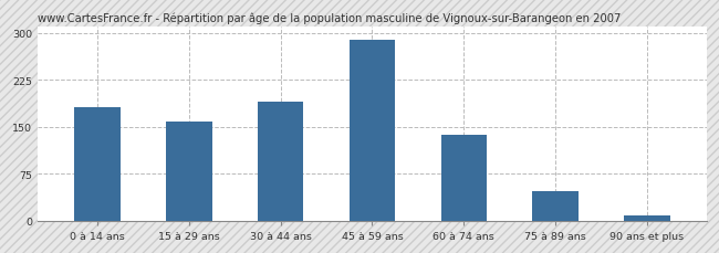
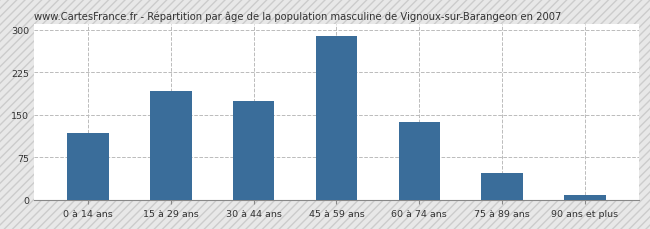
0 à 14 ans: 182 -> 118
15 à 29 ans: 158 -> 192
30 à 44 ans: 190 -> 174
